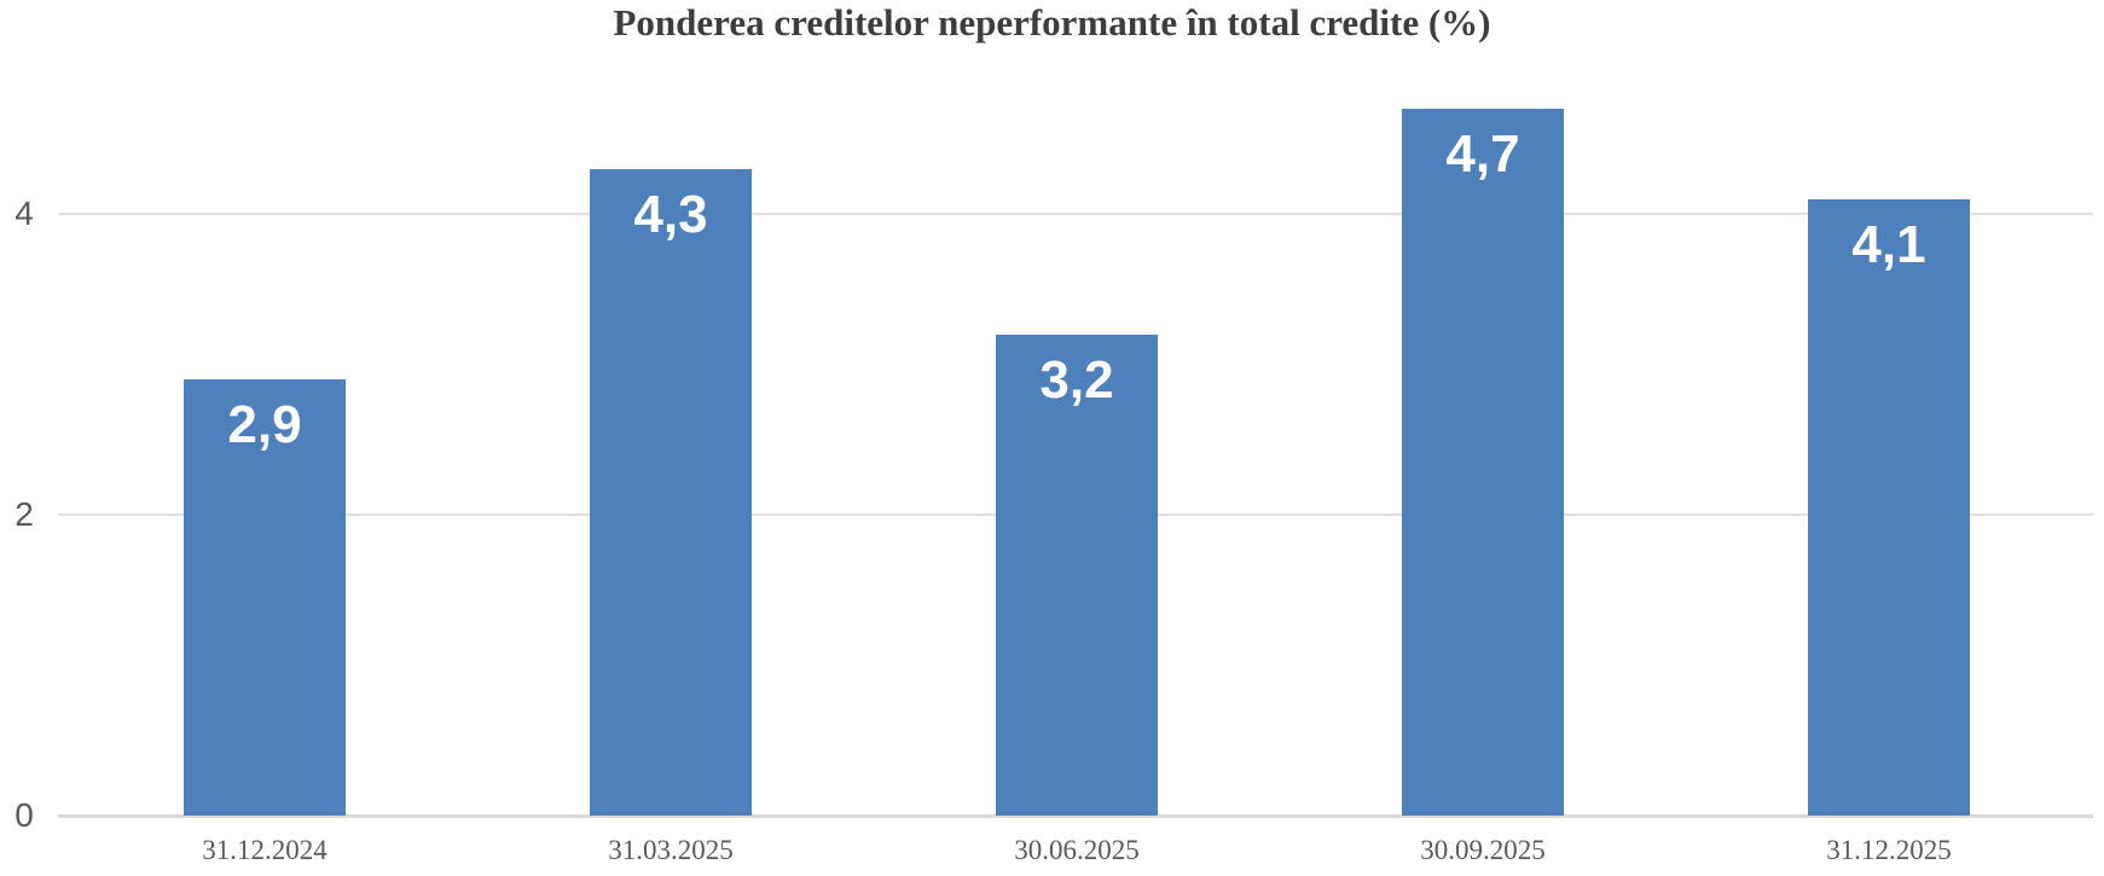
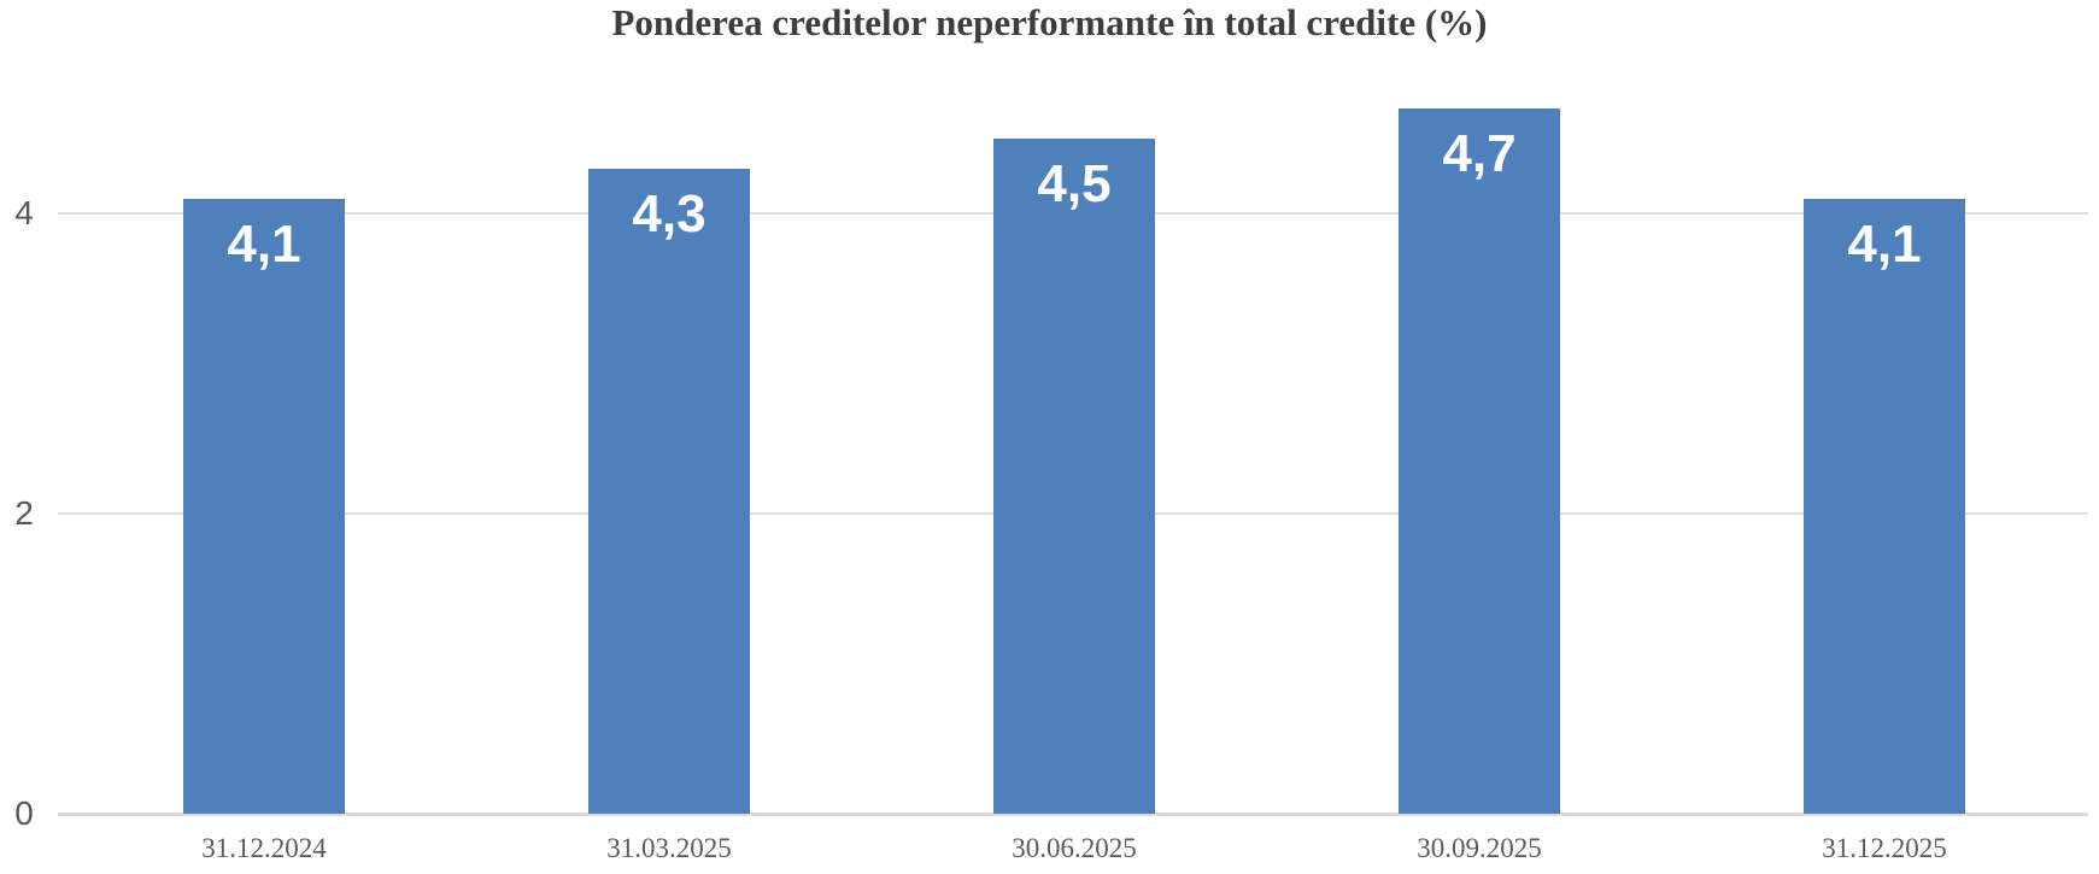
31.12.2024: 2,9 -> 4,1
30.06.2025: 3,2 -> 4,5
